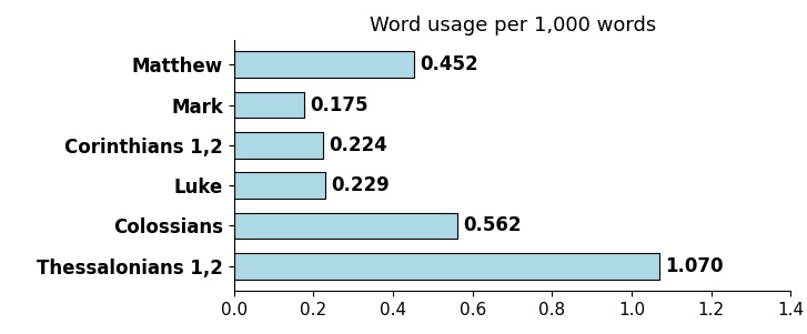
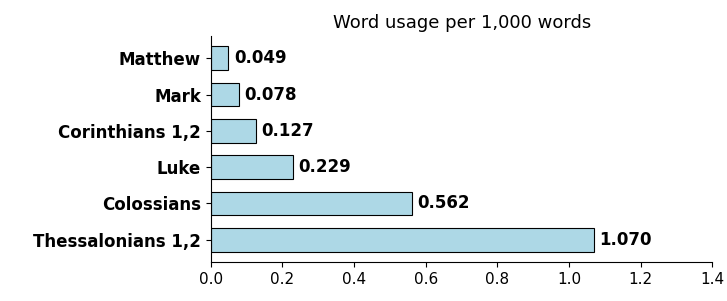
Matthew: 0.452 -> 0.049
Mark: 0.175 -> 0.078
Corinthians 1,2: 0.224 -> 0.127
